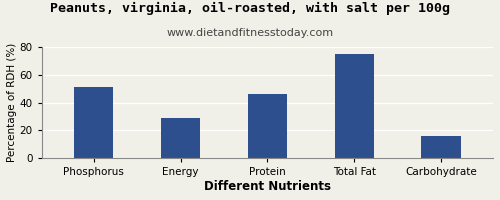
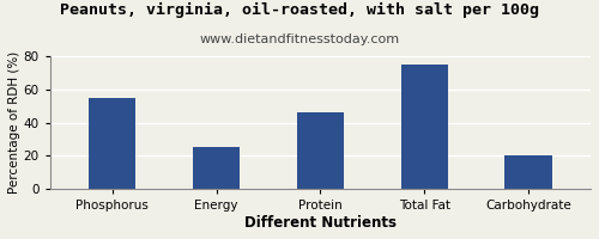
Phosphorus: 51 -> 55
Energy: 29 -> 25
Carbohydrate: 16 -> 20
